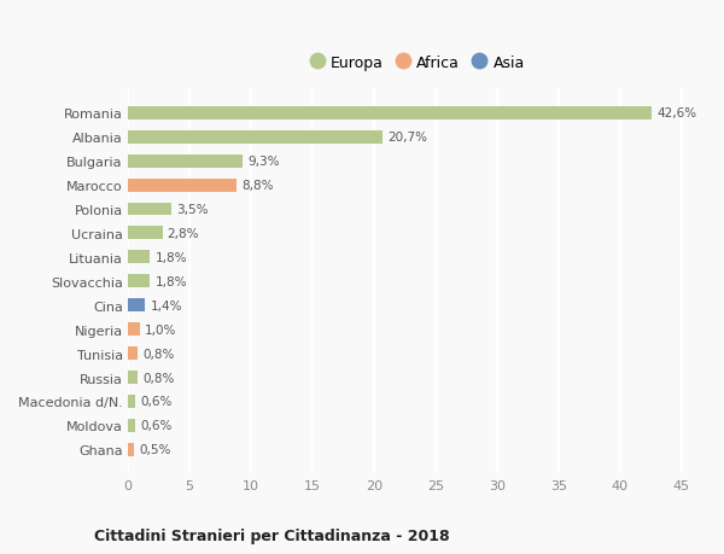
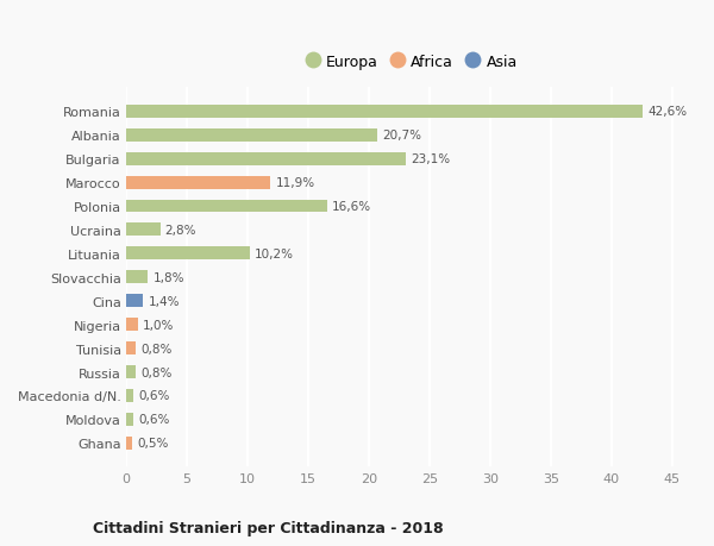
Bulgaria: 9,3% -> 23,1%
Marocco: 8,8% -> 11,9%
Polonia: 3,5% -> 16,6%
Lituania: 1,8% -> 10,2%
